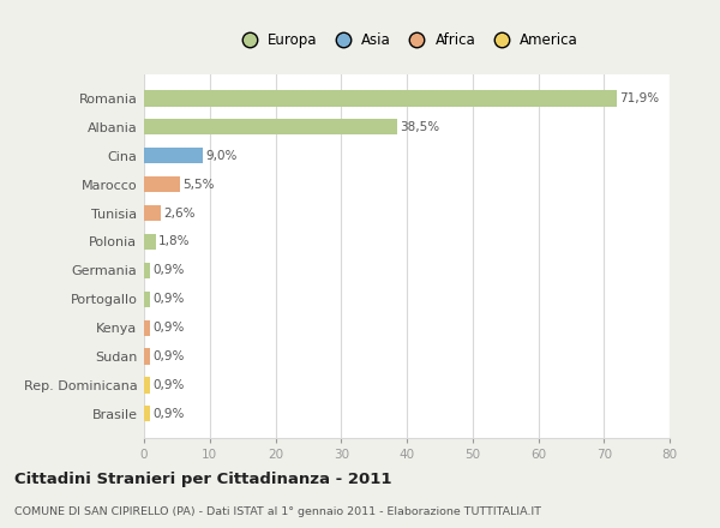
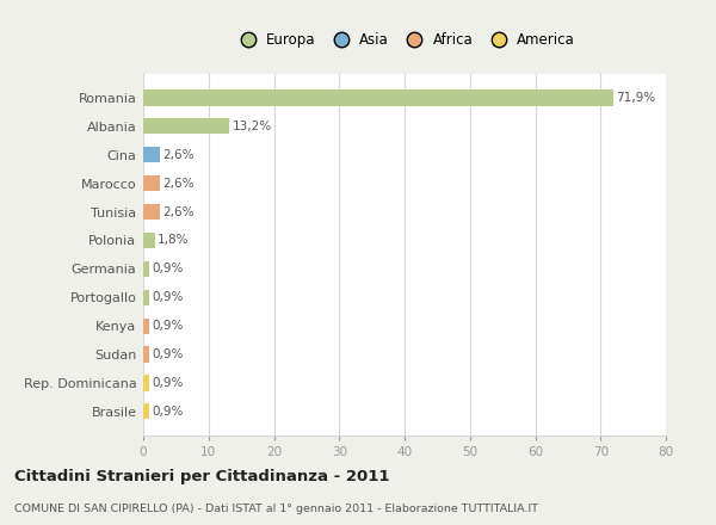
Albania: 38,5% -> 13,2%
Cina: 9,0% -> 2,6%
Marocco: 5,5% -> 2,6%
